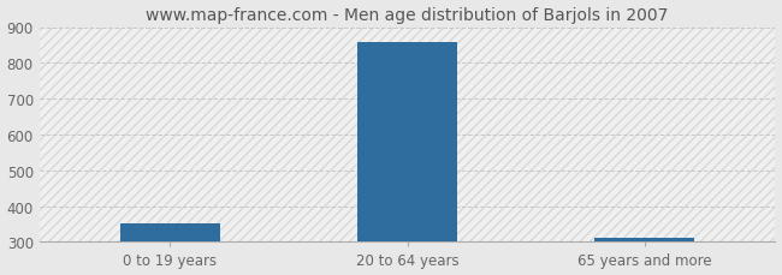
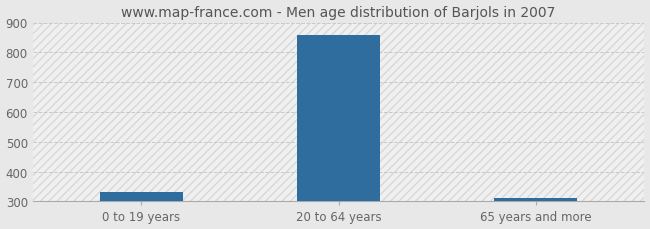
0 to 19 years: 352 -> 330
